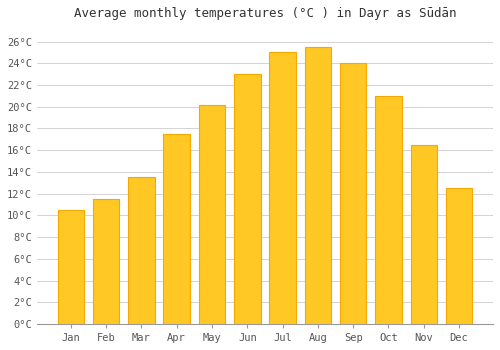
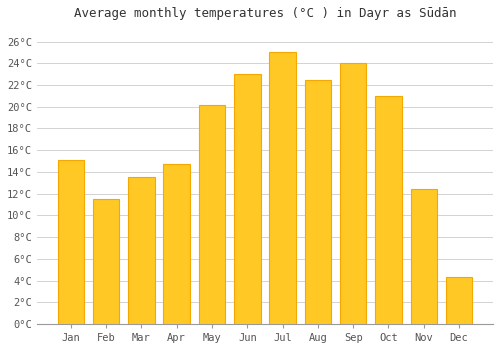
Jan: 10.5°C -> 15.1°C
Apr: 17.5°C -> 14.7°C
Aug: 25.5°C -> 22.5°C
Nov: 16.5°C -> 12.4°C
Dec: 12.5°C -> 4.3°C
